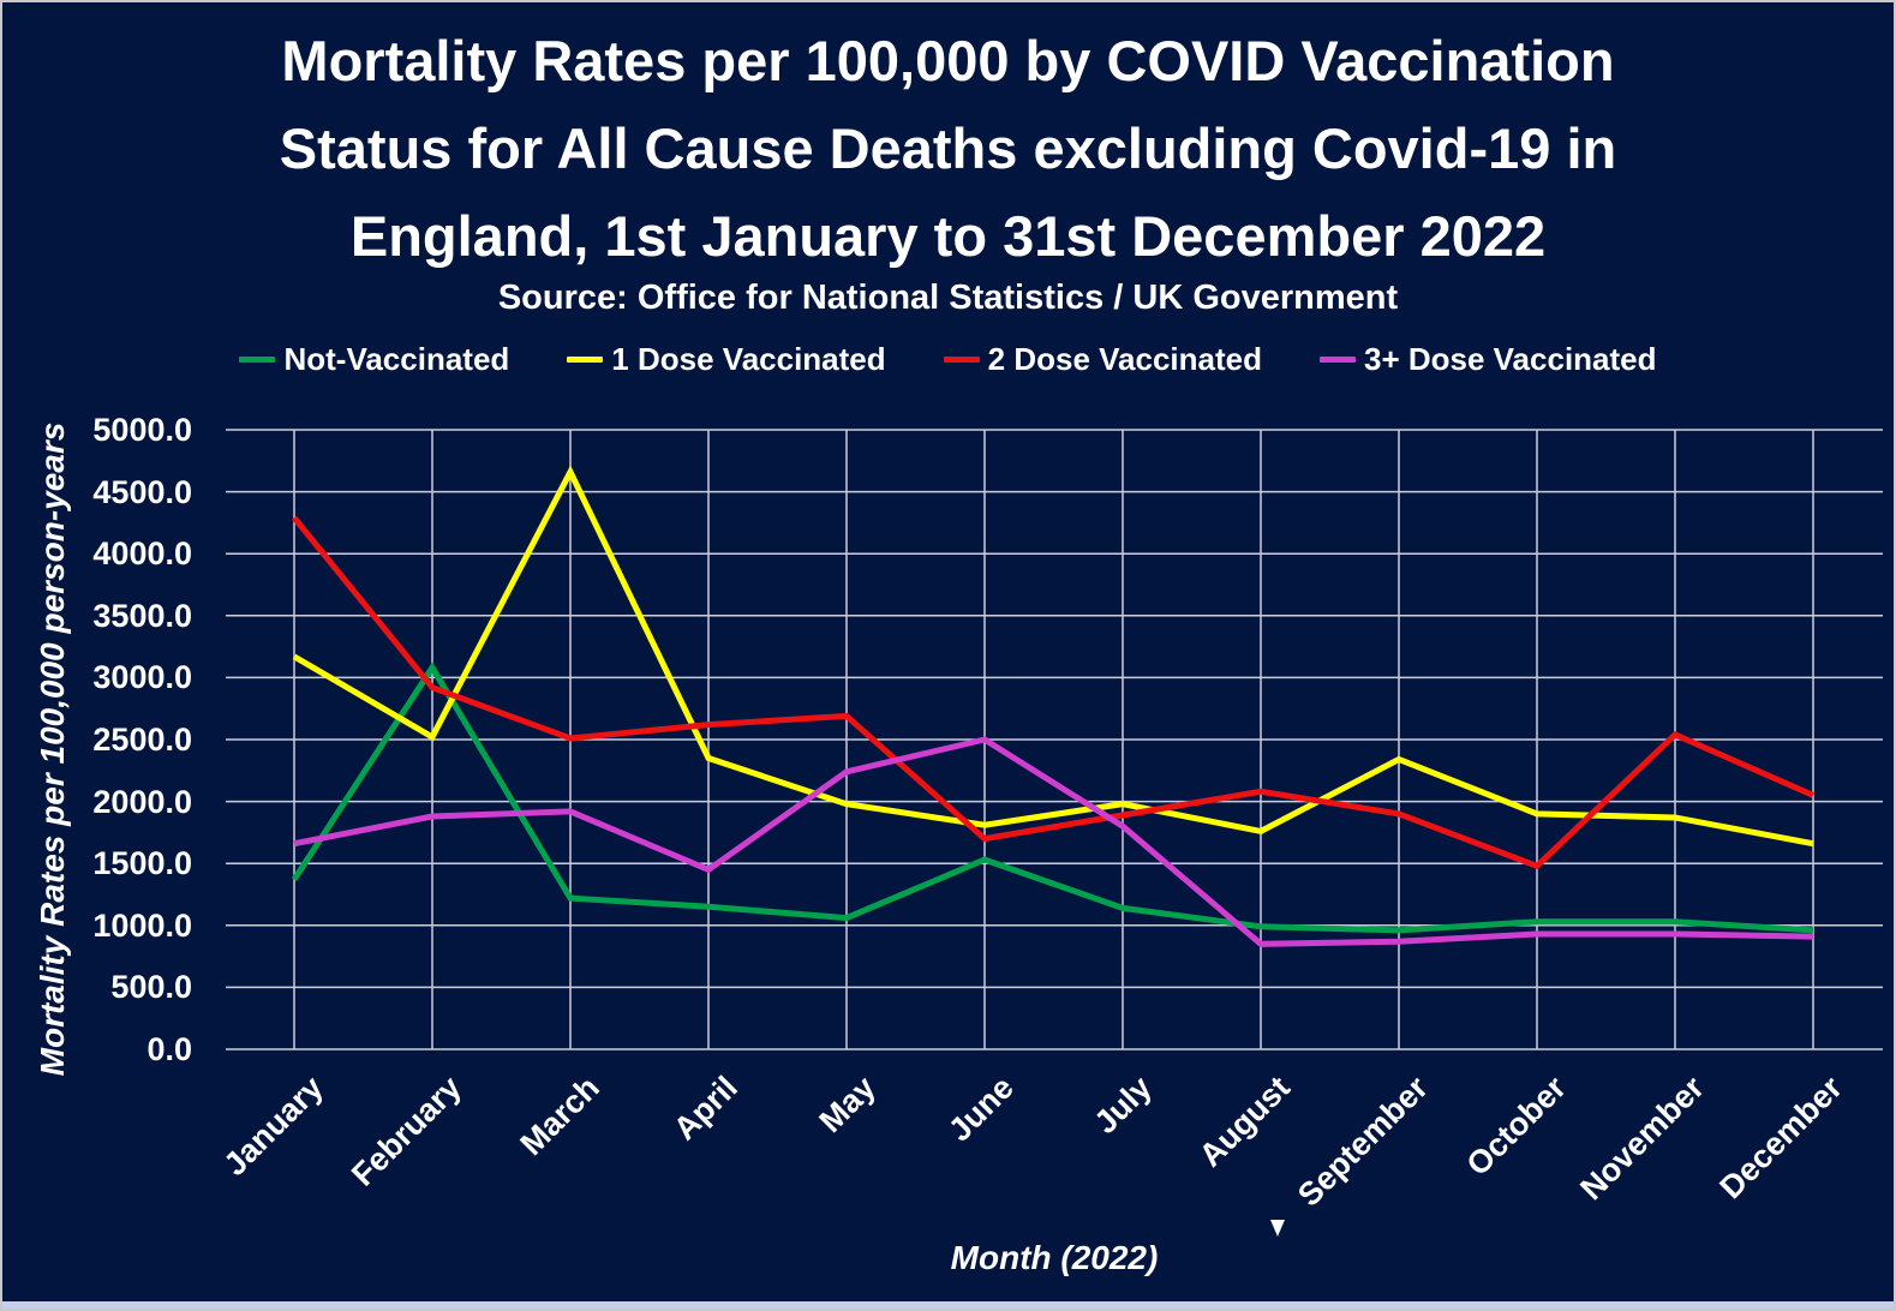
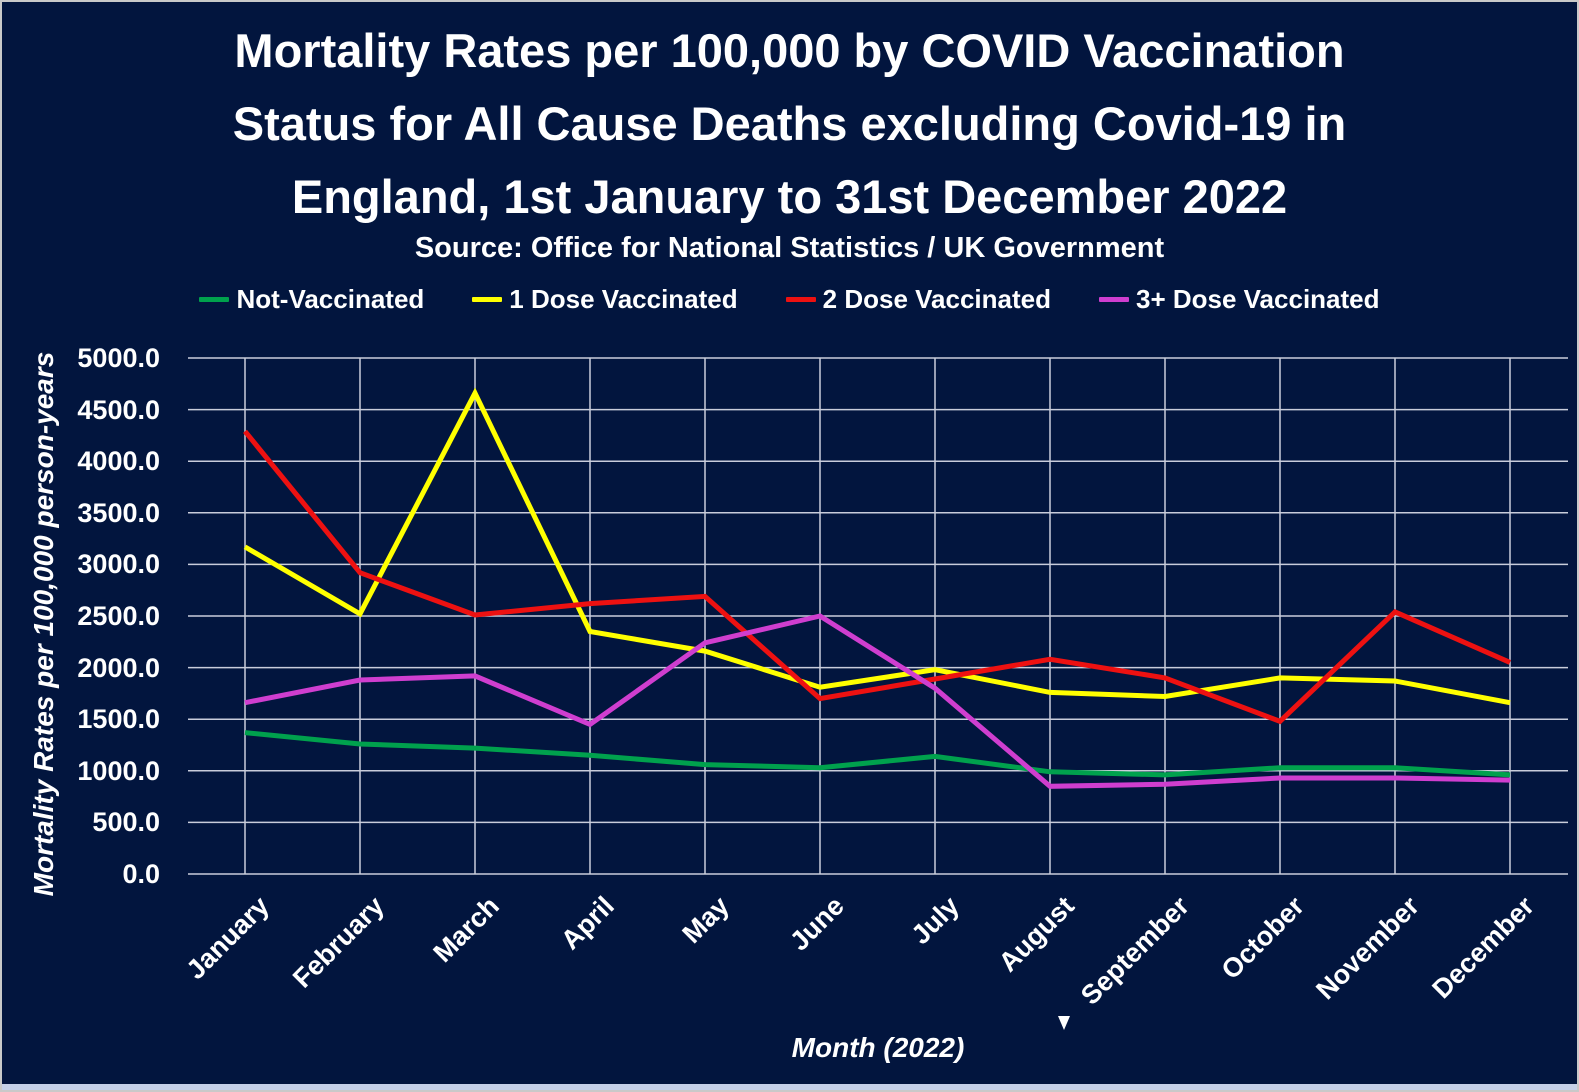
Not-Vaccinated/February: 3080 -> 1260
1 Dose Vaccinated/May: 1980 -> 2160
Not-Vaccinated/June: 1530 -> 1030
1 Dose Vaccinated/September: 2340 -> 1720
